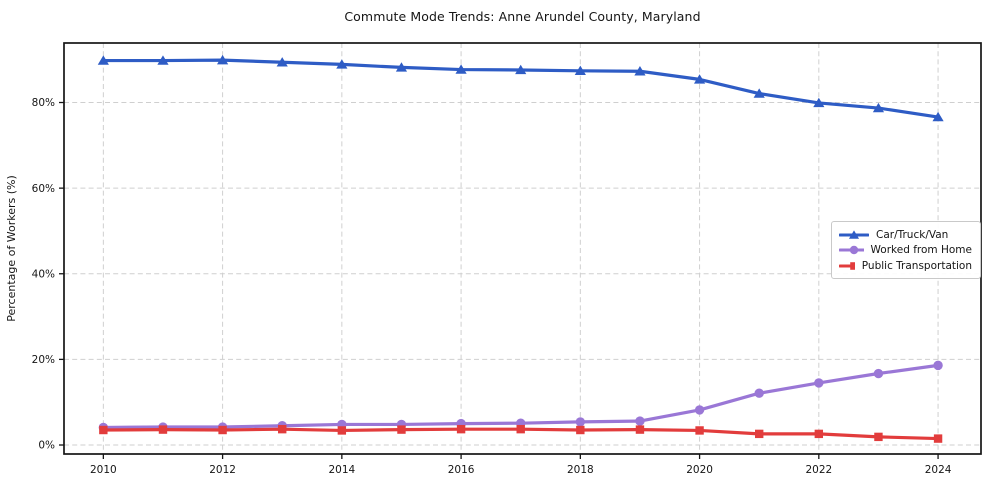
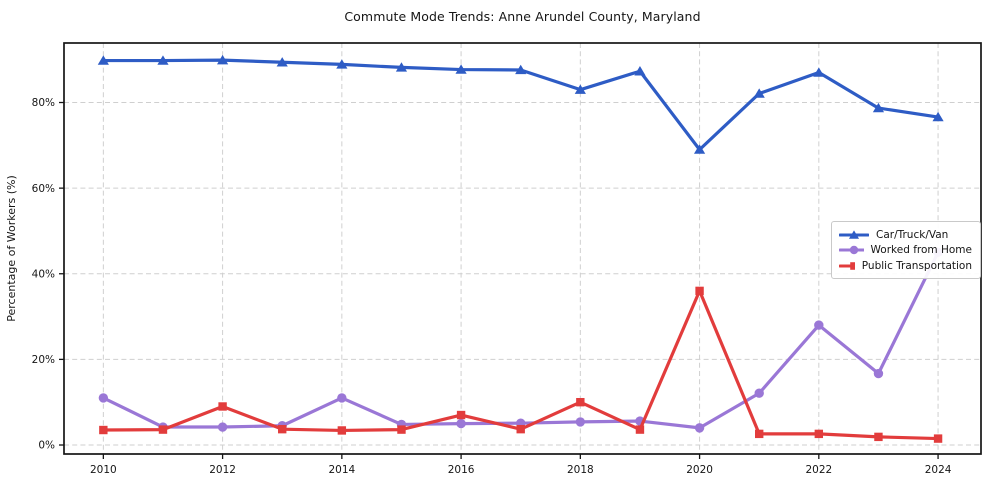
Worked from Home/2010: 4% -> 11%
Public Transportation/2012: 4% -> 9%
Worked from Home/2014: 5% -> 11%
Public Transportation/2016: 4% -> 7%
Car/Truck/Van/2018: 87% -> 83%
Public Transportation/2018: 4% -> 10%
Car/Truck/Van/2020: 85% -> 69%
Worked from Home/2020: 8% -> 4%
Public Transportation/2020: 3% -> 36%
Car/Truck/Van/2022: 80% -> 87%
Worked from Home/2022: 14% -> 28%
Worked from Home/2024: 19% -> 45%
